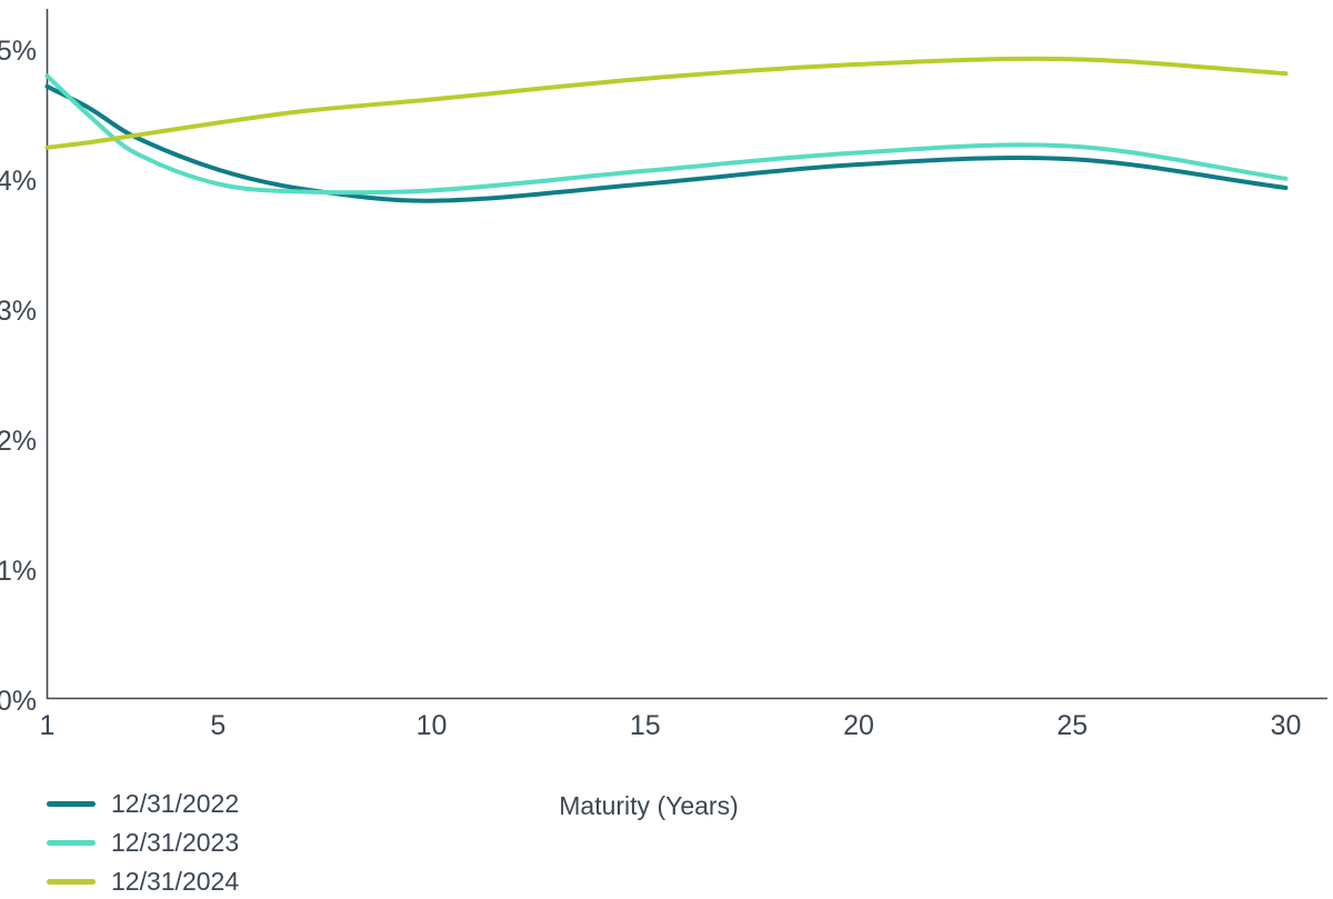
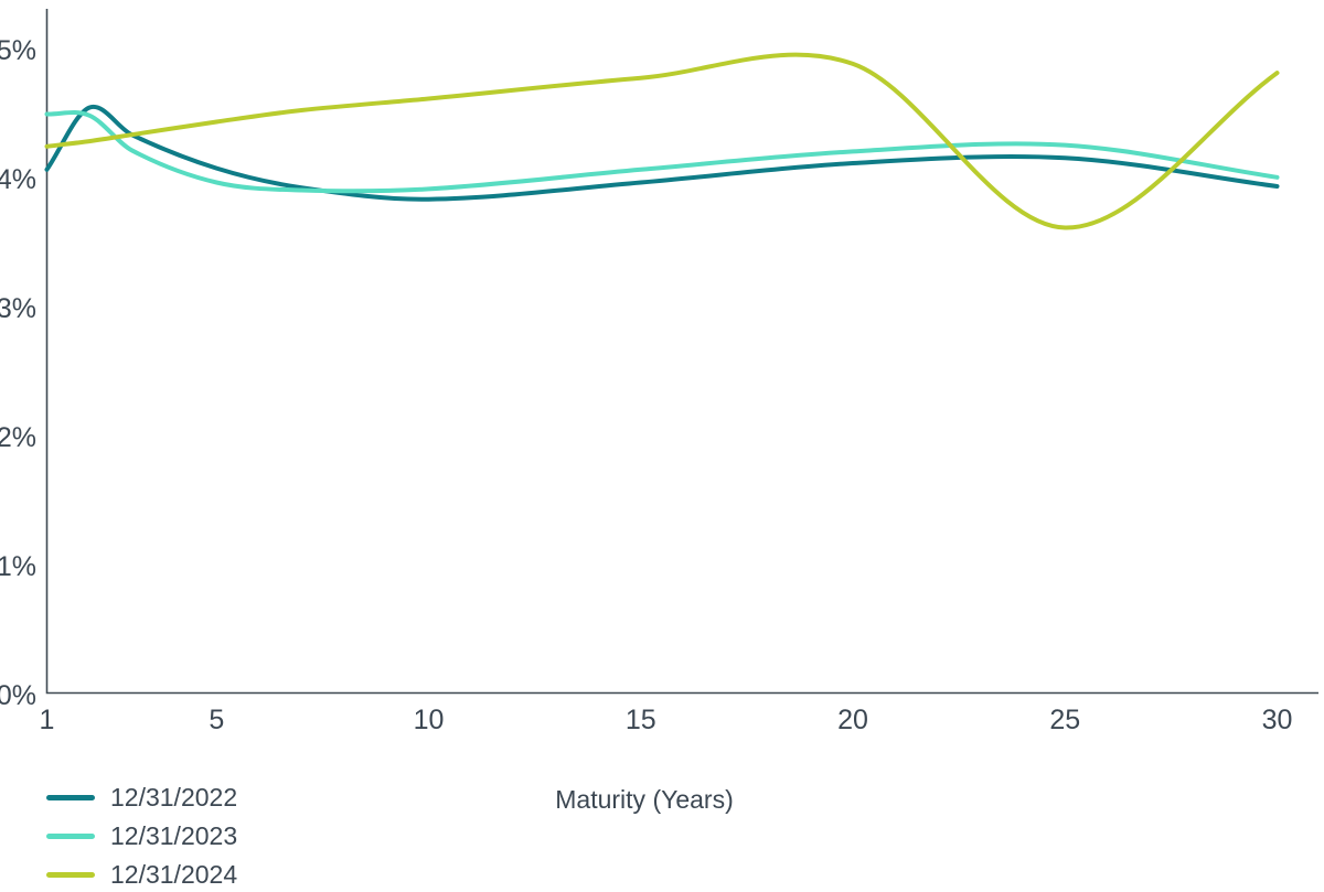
12/31/2022/1: 4.72% -> 4.07%
12/31/2023/1: 4.80% -> 4.50%
12/31/2024/25: 4.93% -> 3.62%
